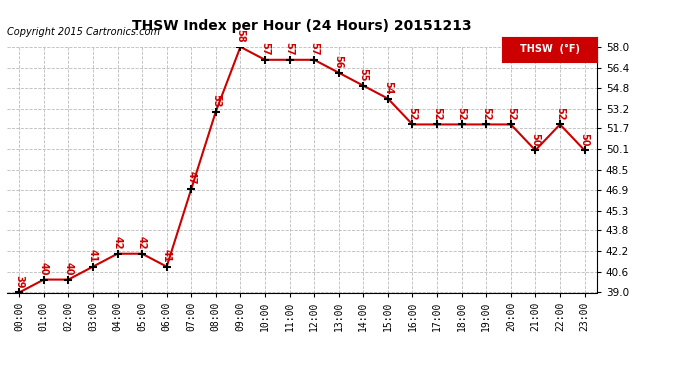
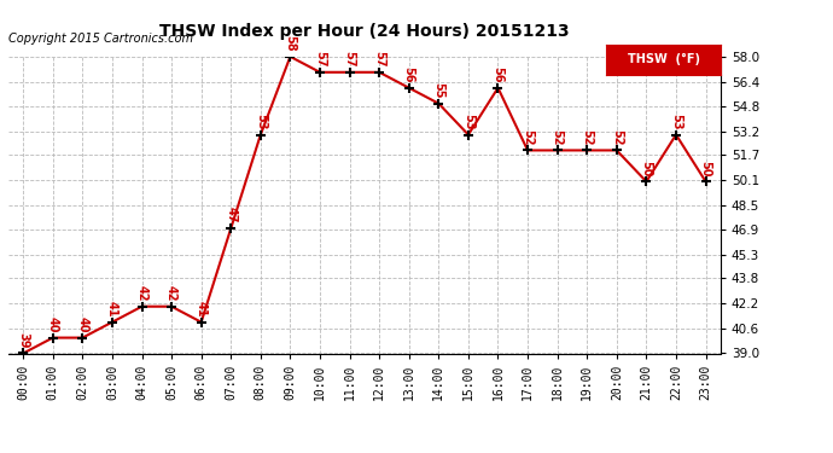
15:00: 54 -> 53
16:00: 52 -> 56
22:00: 52 -> 53
